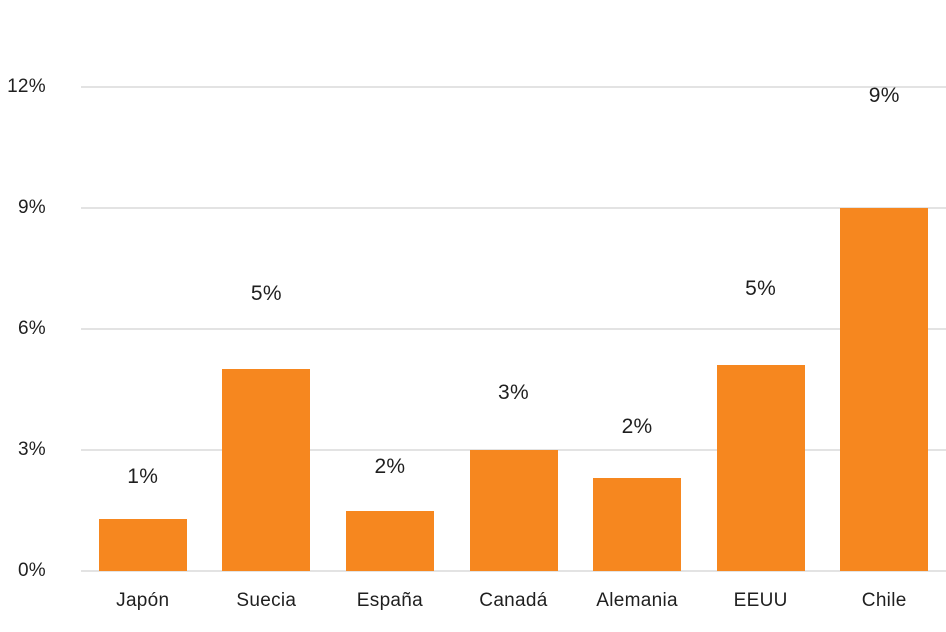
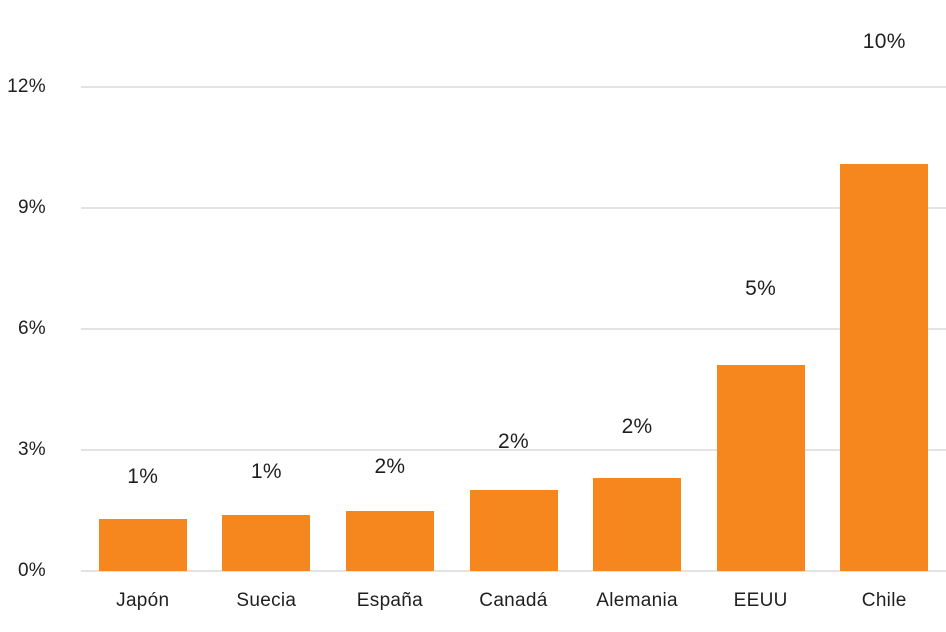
Suecia: 5% -> 1%
Canadá: 3% -> 2%
Chile: 9% -> 10%
